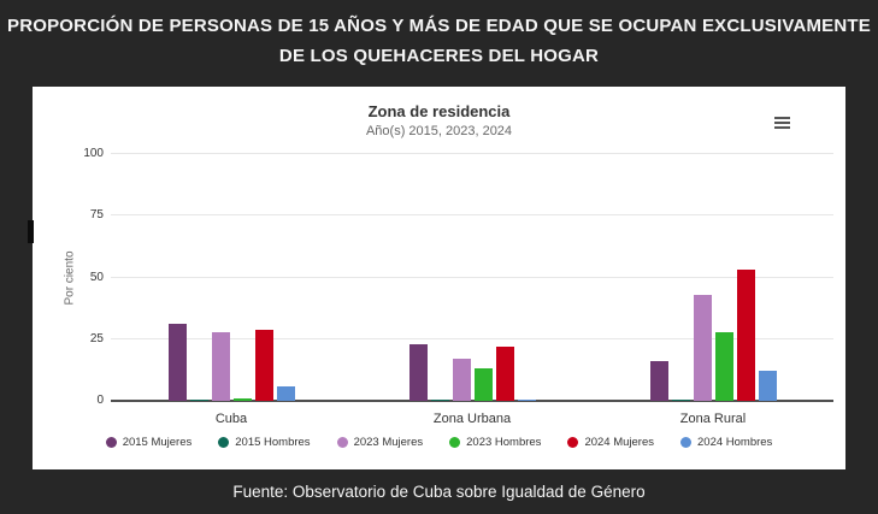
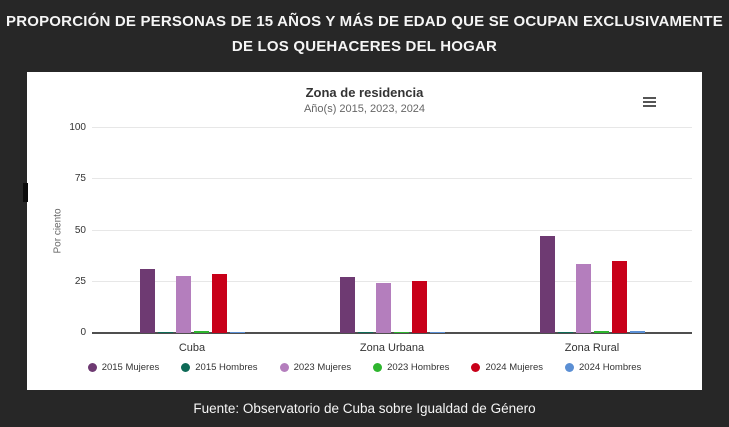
2024 Hombres/Cuba: 6 -> 1
2015 Mujeres/Zona Urbana: 23 -> 27
2023 Mujeres/Zona Urbana: 17 -> 24
2023 Hombres/Zona Urbana: 13 -> 1
2024 Mujeres/Zona Urbana: 22 -> 25
2015 Mujeres/Zona Rural: 16 -> 47
2023 Mujeres/Zona Rural: 43 -> 34
2023 Hombres/Zona Rural: 28 -> 1
2024 Mujeres/Zona Rural: 53 -> 35
2024 Hombres/Zona Rural: 12 -> 1
